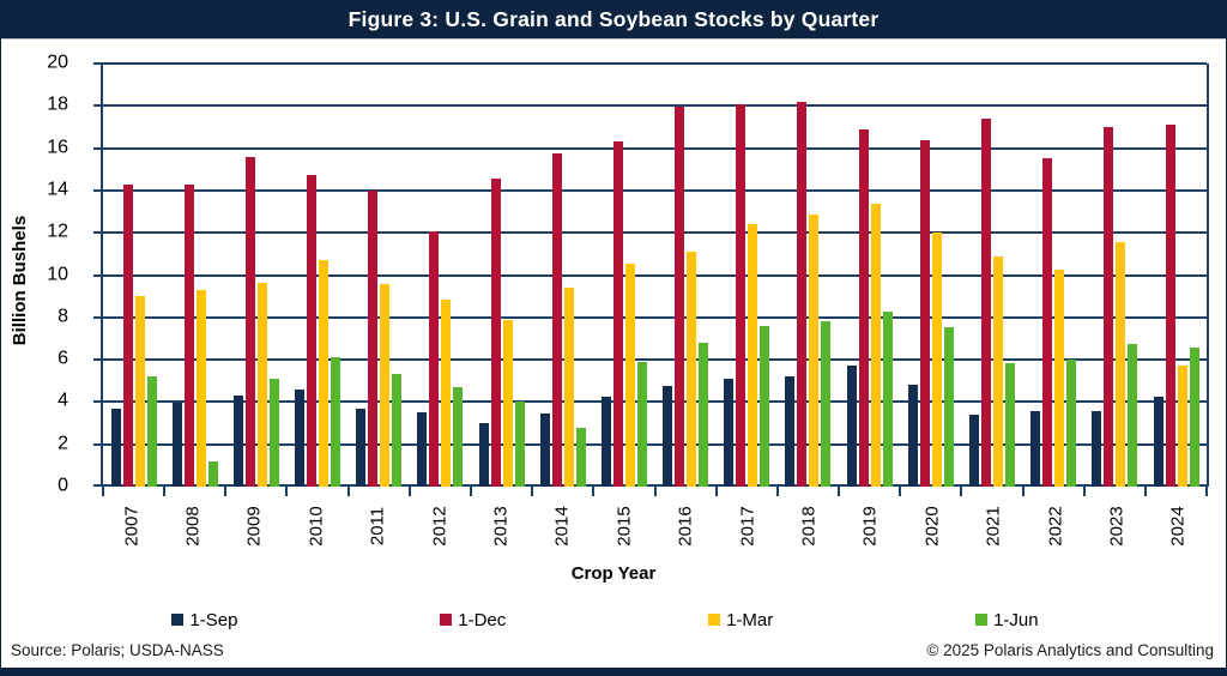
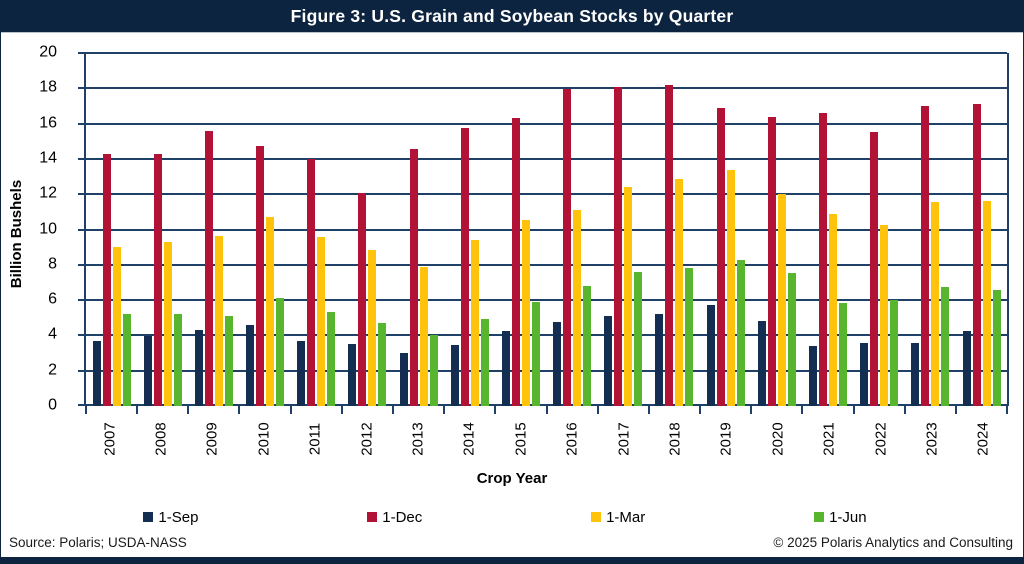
1-Jun/2008: 1.2 -> 5.2
1-Jun/2014: 2.8 -> 5.0
1-Dec/2021: 17.4 -> 16.6
1-Mar/2024: 5.7 -> 11.6
